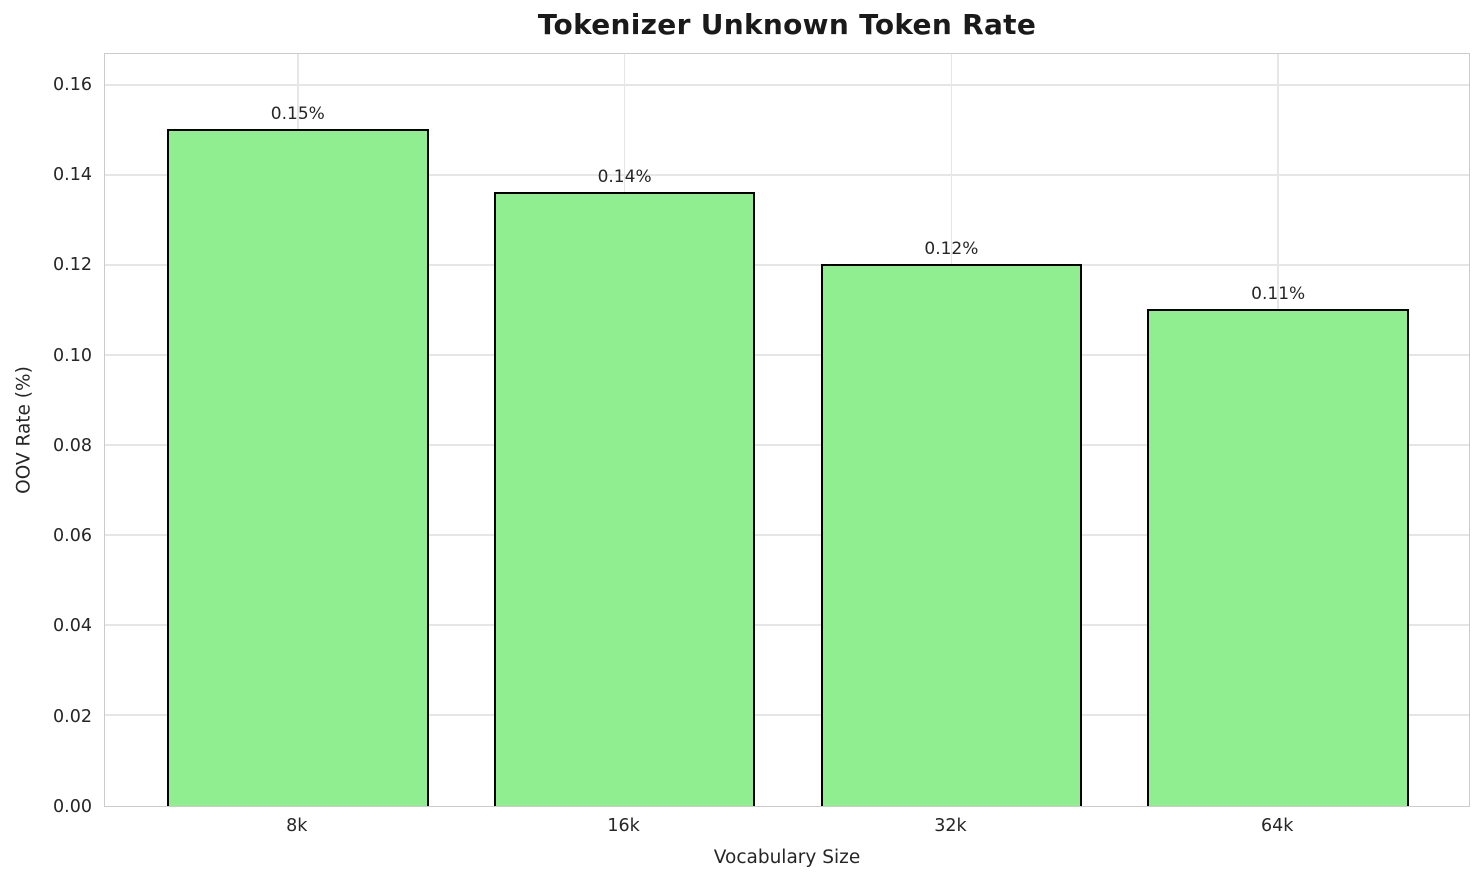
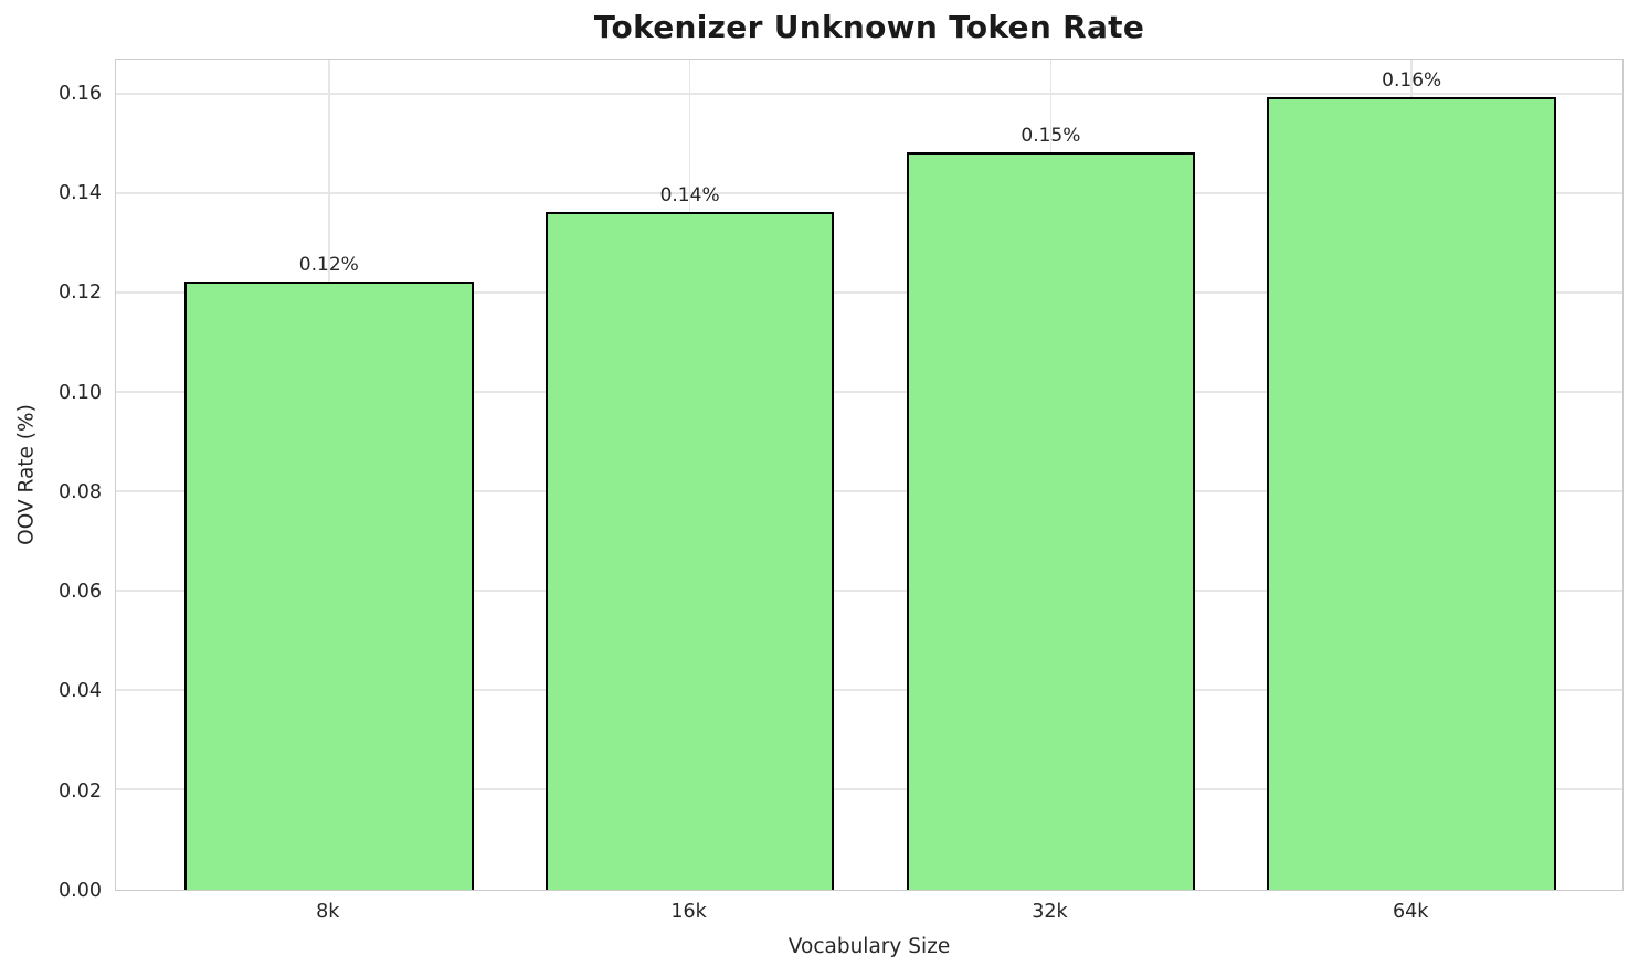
8k: 0.15% -> 0.12%
32k: 0.12% -> 0.15%
64k: 0.11% -> 0.16%
